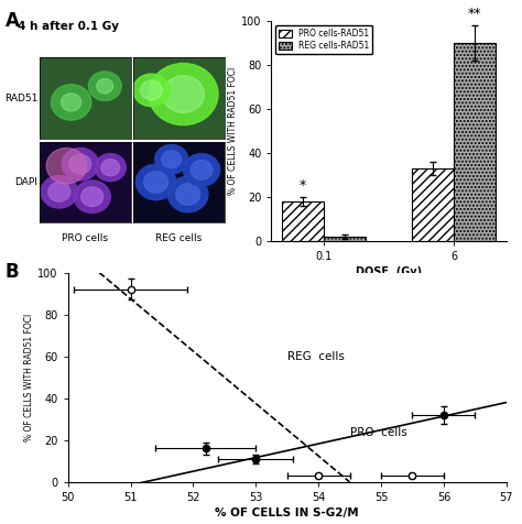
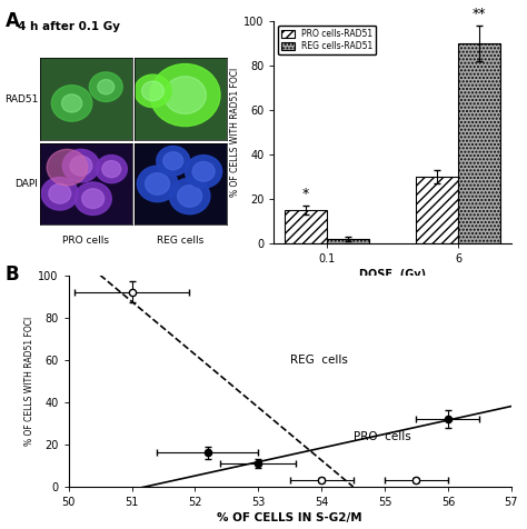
PRO cells-RAD51/0.1: 18 -> 15
PRO cells-RAD51/6: 33 -> 30
